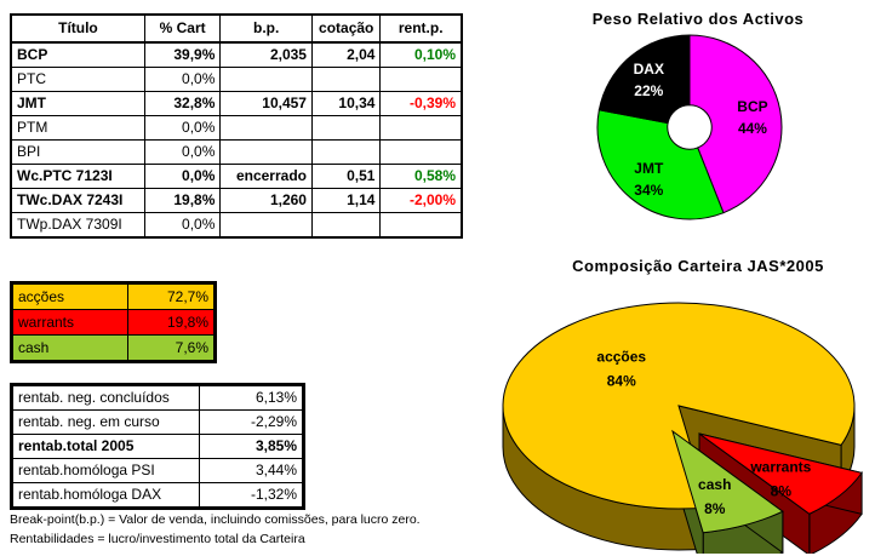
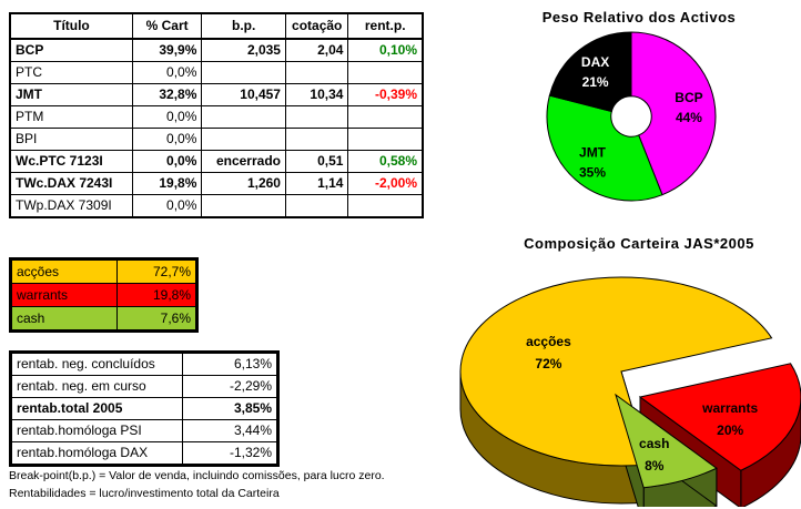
Peso Relativo dos Activos/JMT: 34% -> 35%
Peso Relativo dos Activos/DAX: 22% -> 21%
Composição Carteira JAS*2005/acções: 84% -> 72%
Composição Carteira JAS*2005/warrants: 8% -> 20%
